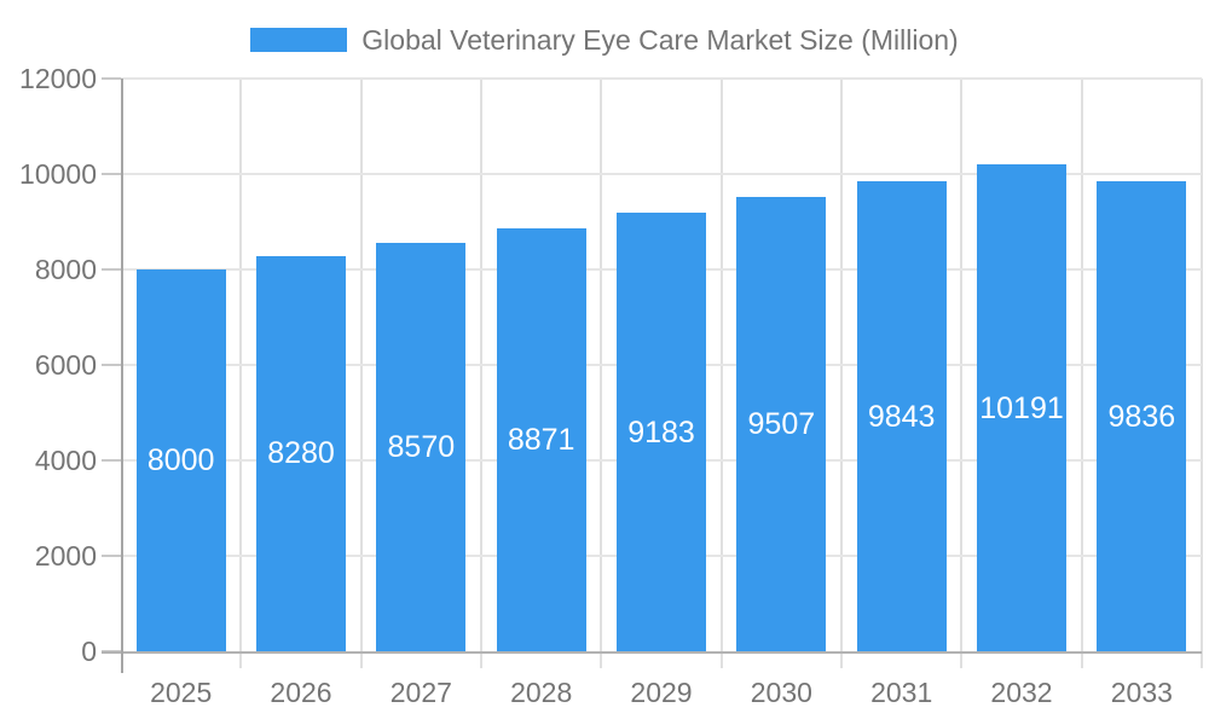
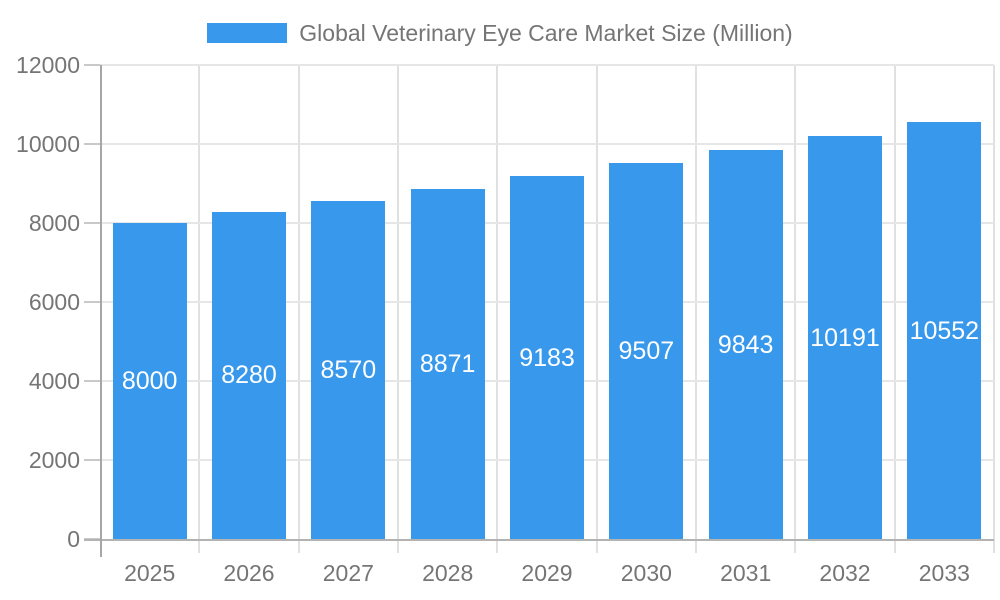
2033: 9836 -> 10552
